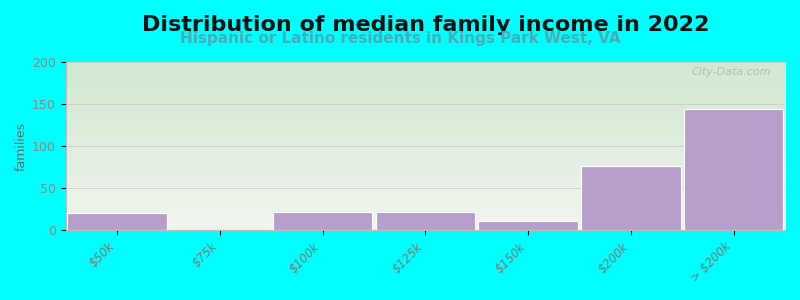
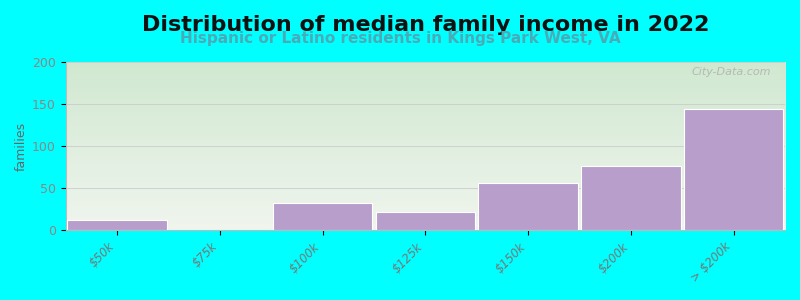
$50k: 21 -> 12
$100k: 22 -> 32
$150k: 11 -> 56
